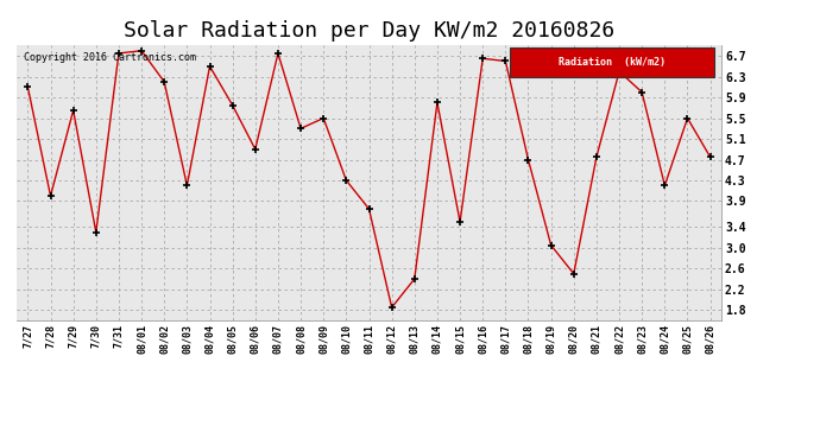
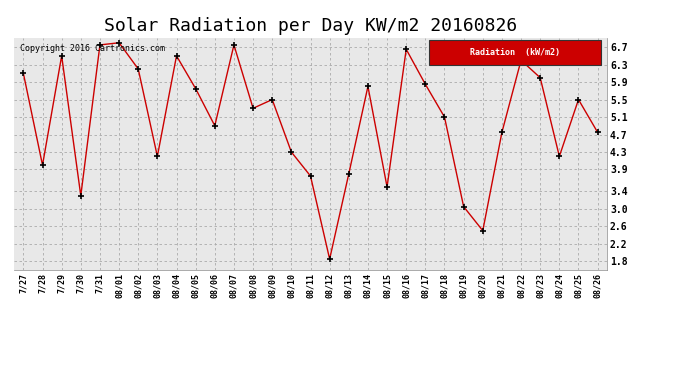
7/29: 5.65 -> 6.50
08/13: 2.40 -> 3.80
08/17: 6.60 -> 5.85
08/18: 4.70 -> 5.10
